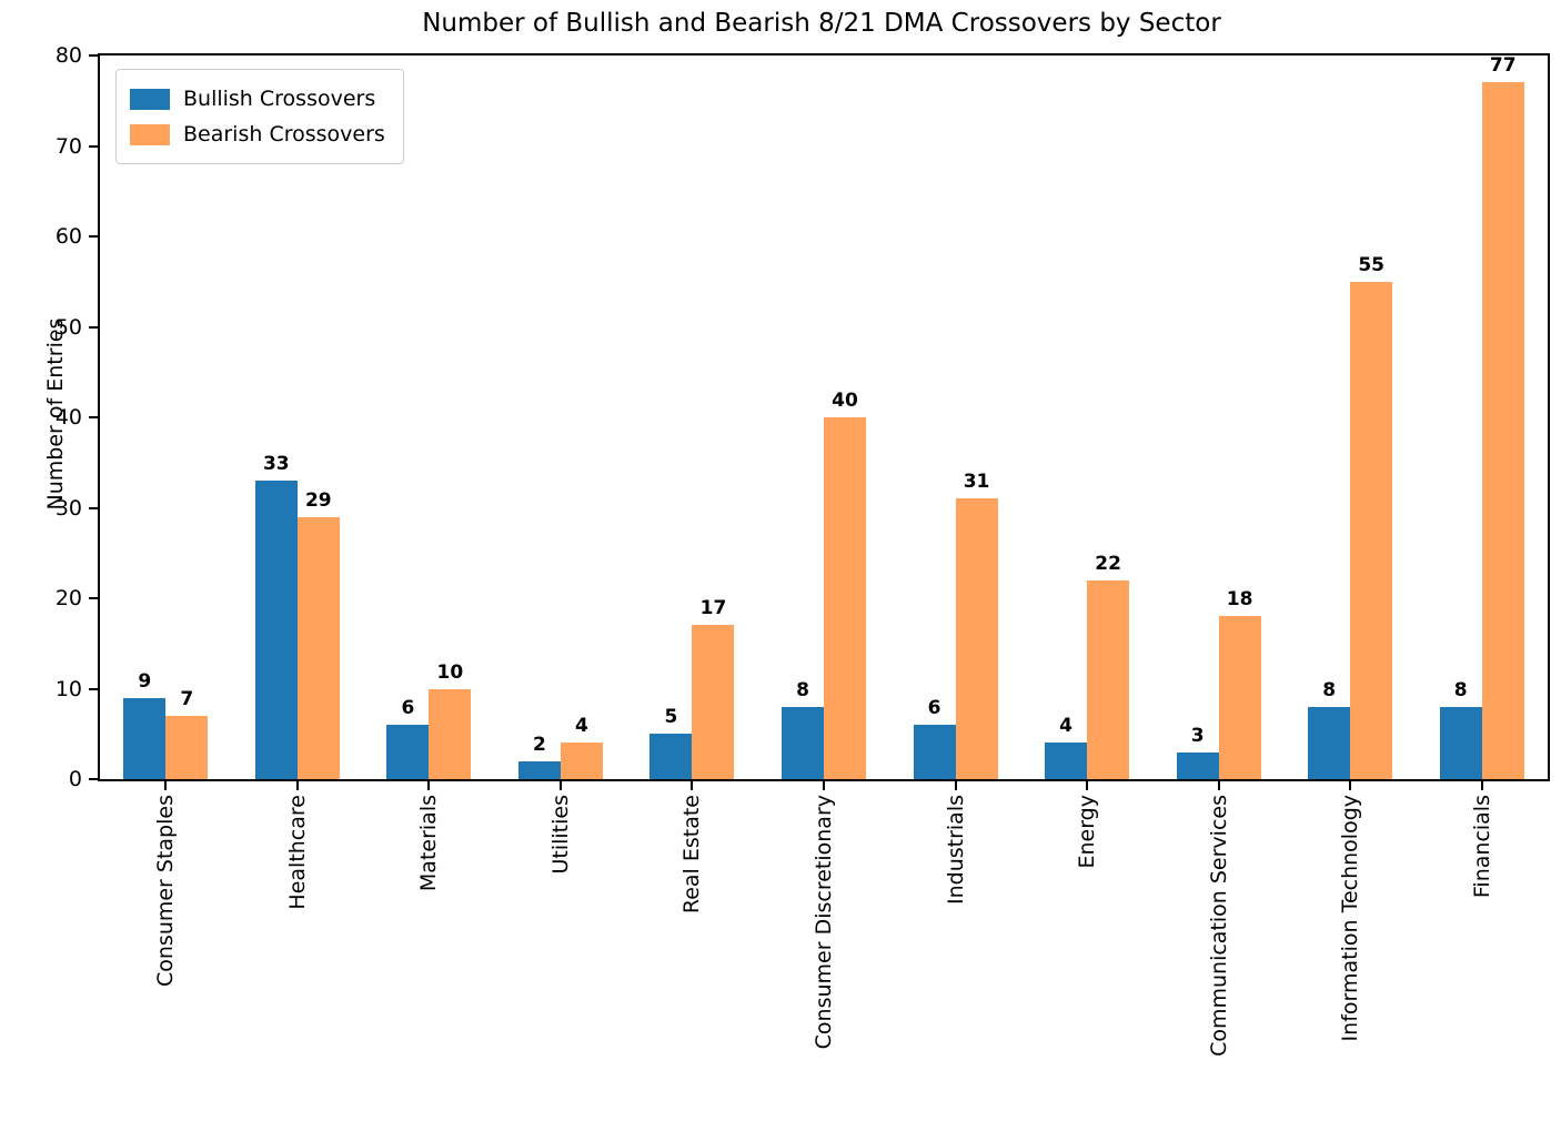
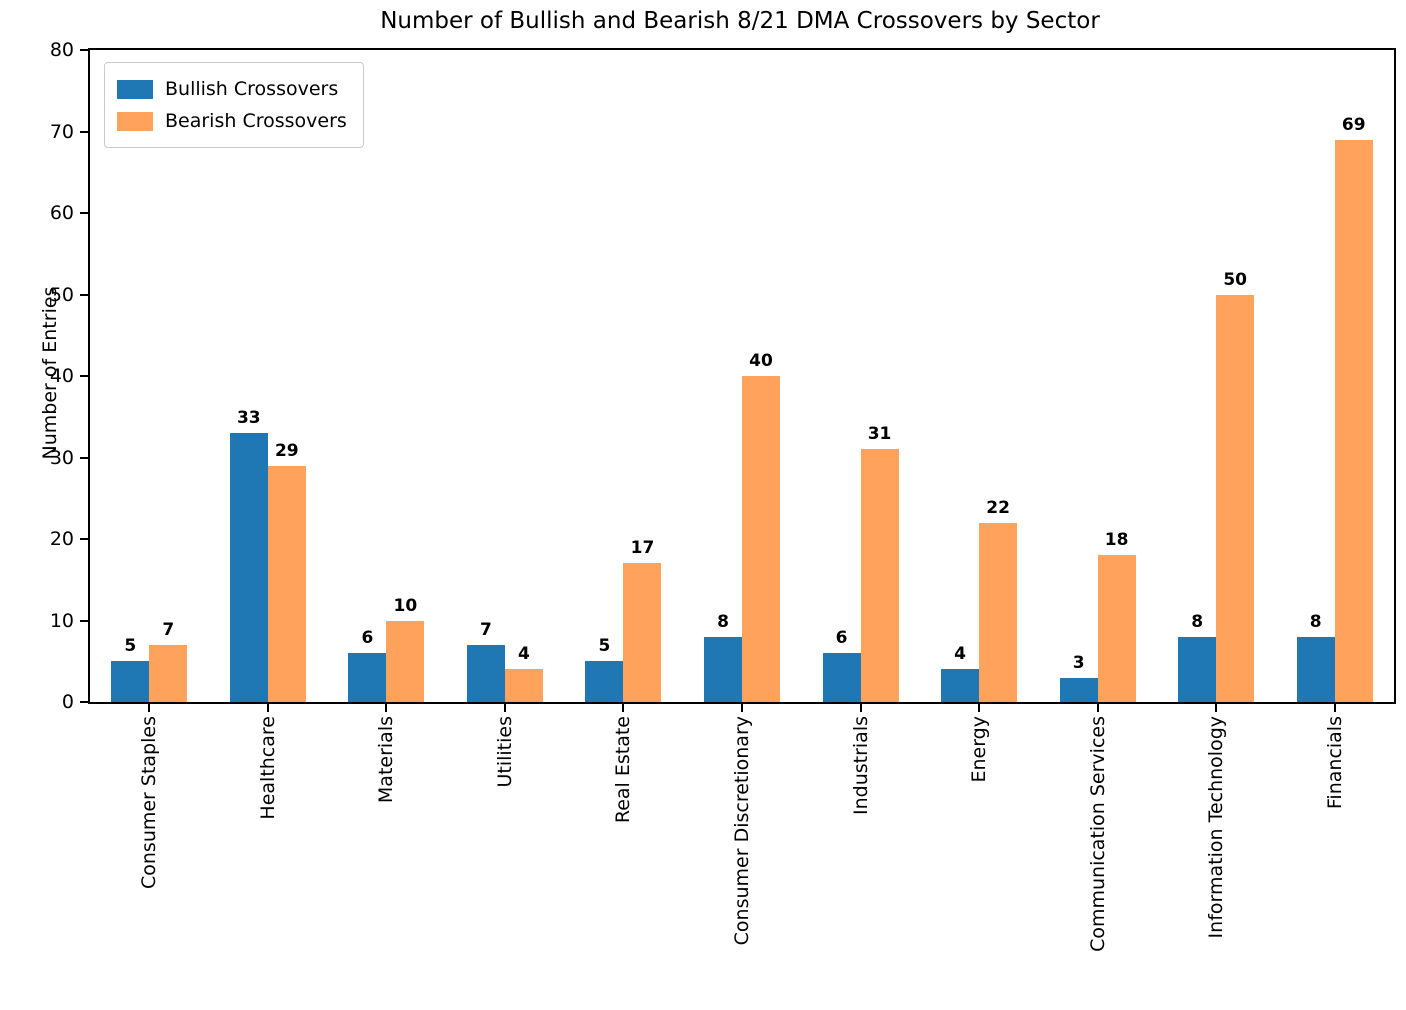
Bullish Crossovers/Consumer Staples: 9 -> 5
Bullish Crossovers/Utilities: 2 -> 7
Bearish Crossovers/Information Technology: 55 -> 50
Bearish Crossovers/Financials: 77 -> 69
